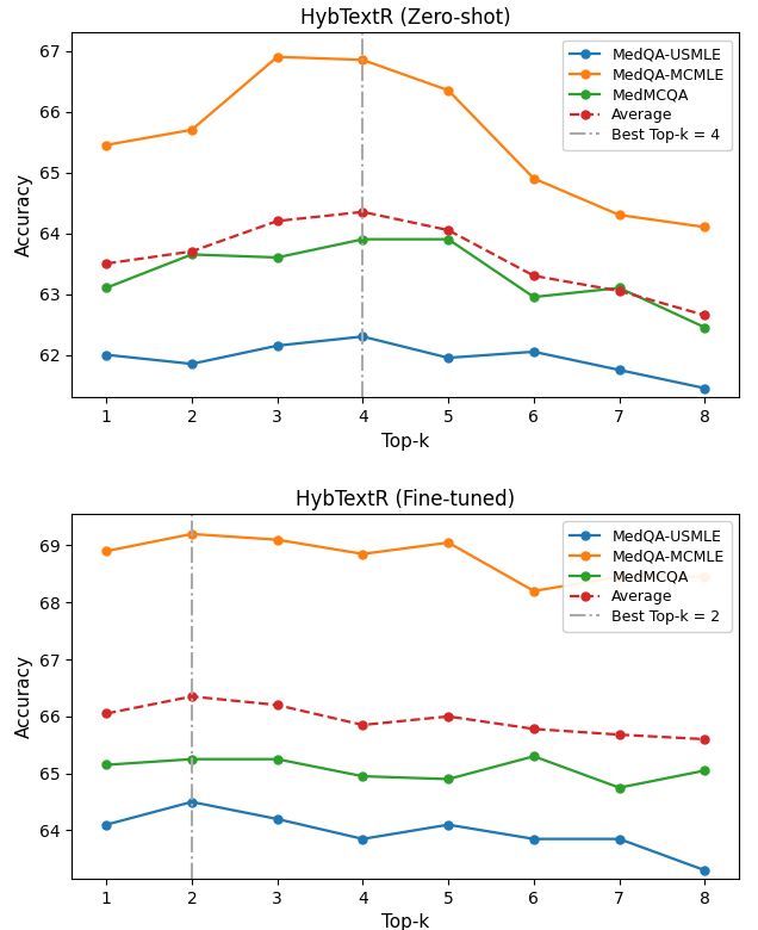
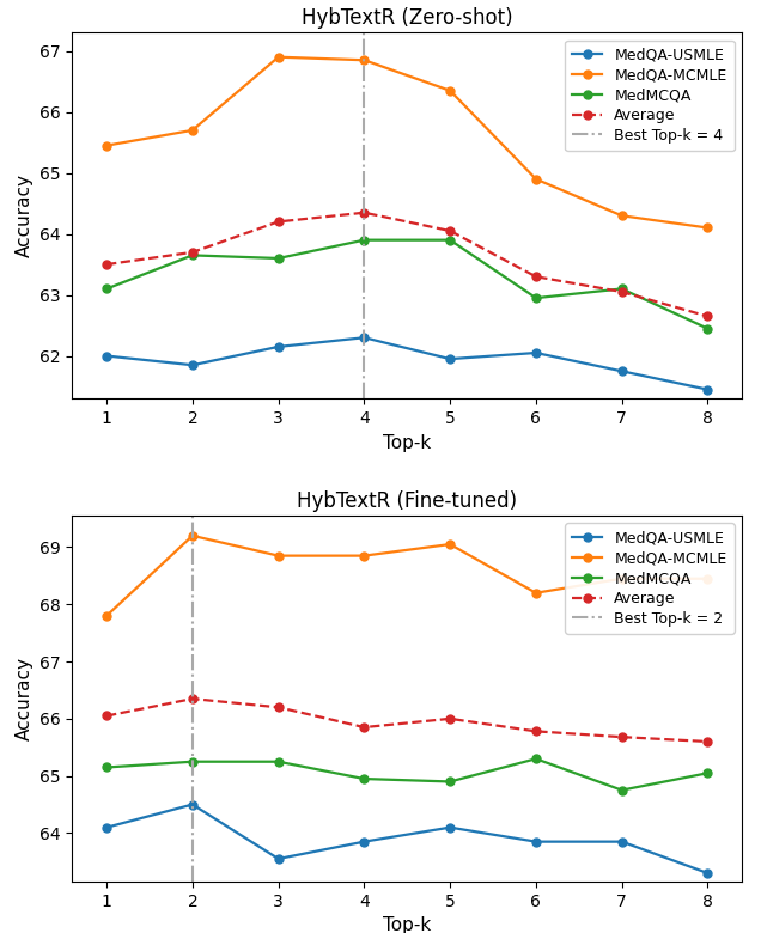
HybTextR (Fine-tuned)/MedQA-MCMLE/1: 68.90 -> 67.80
HybTextR (Fine-tuned)/MedQA-USMLE/3: 64.20 -> 63.55
HybTextR (Fine-tuned)/MedQA-MCMLE/3: 69.10 -> 68.85
